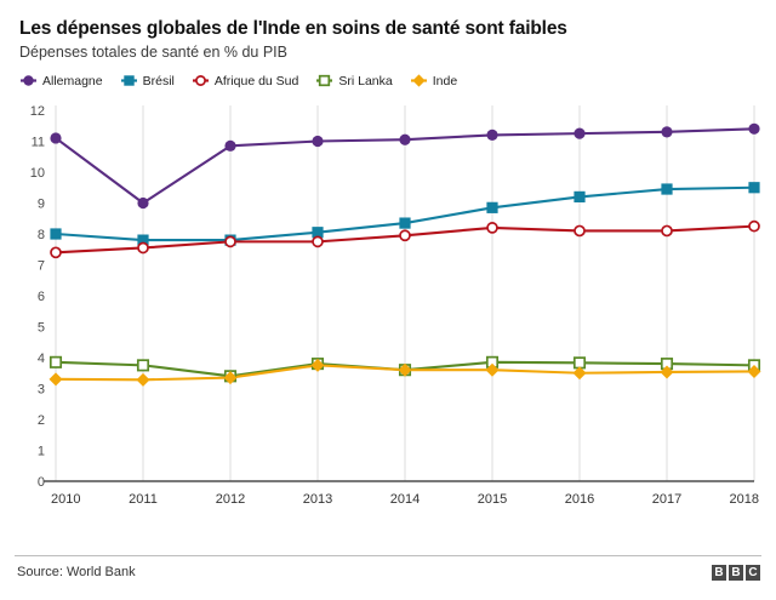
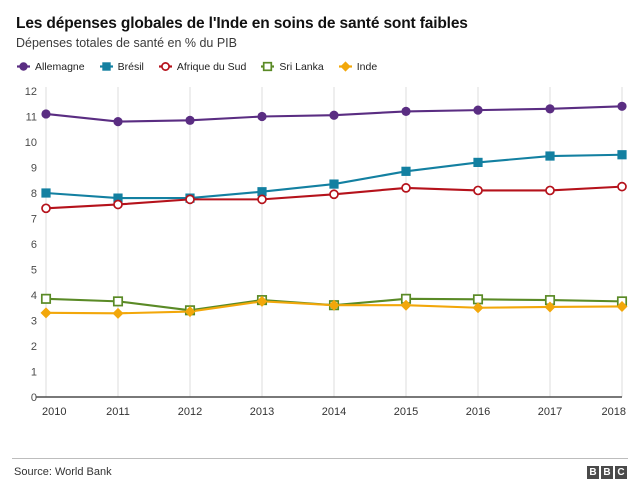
Allemagne/2011: 9.0 -> 10.8
